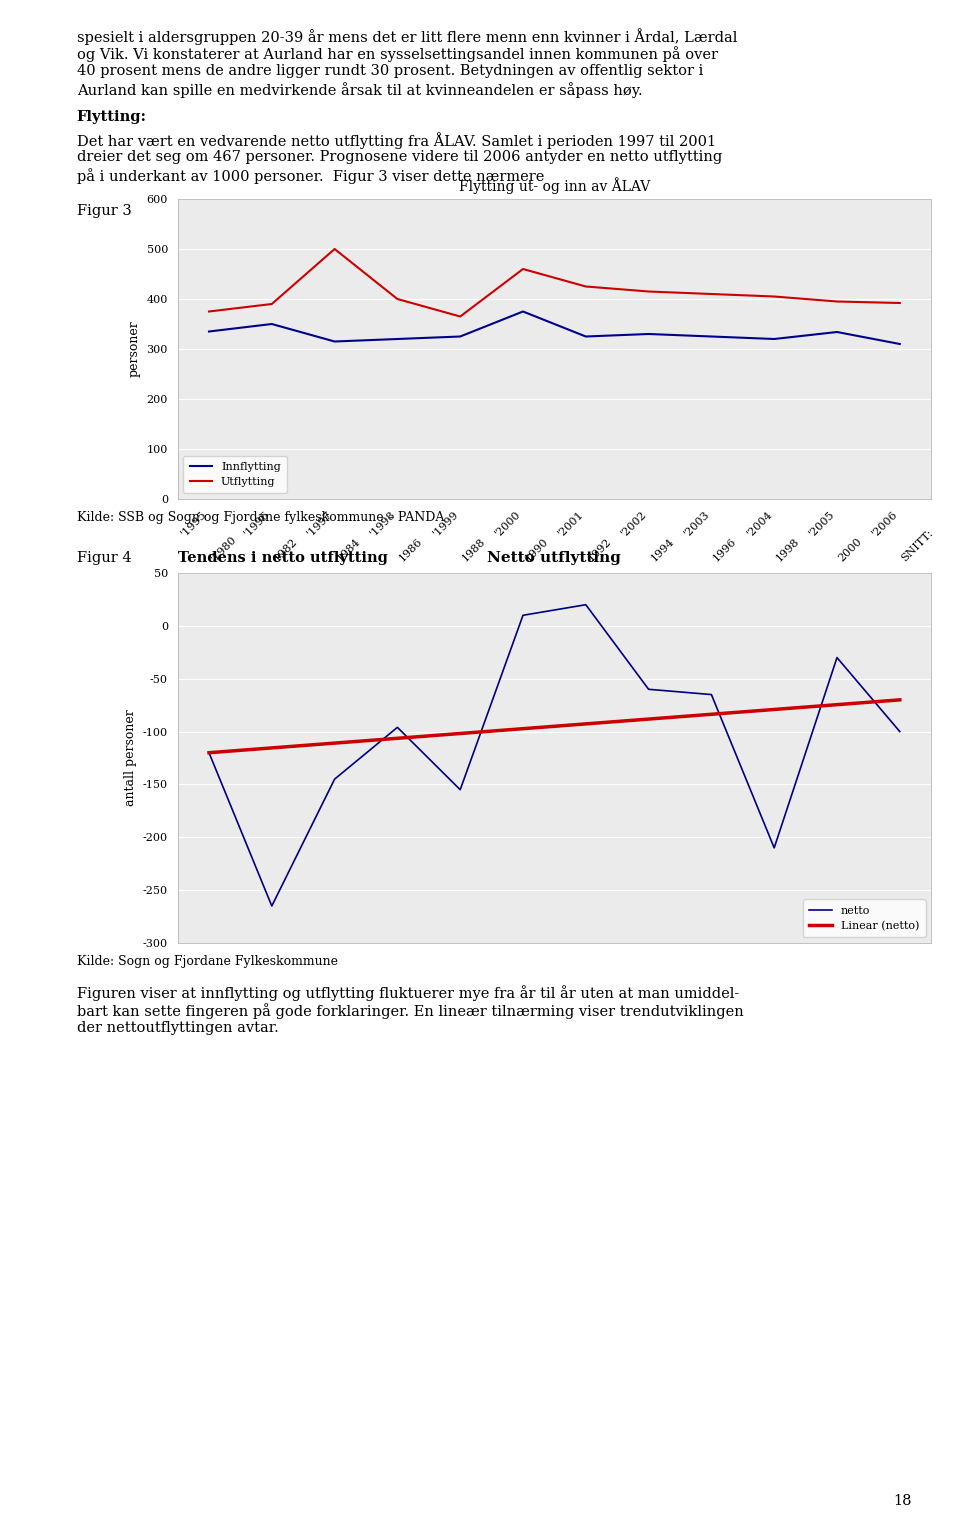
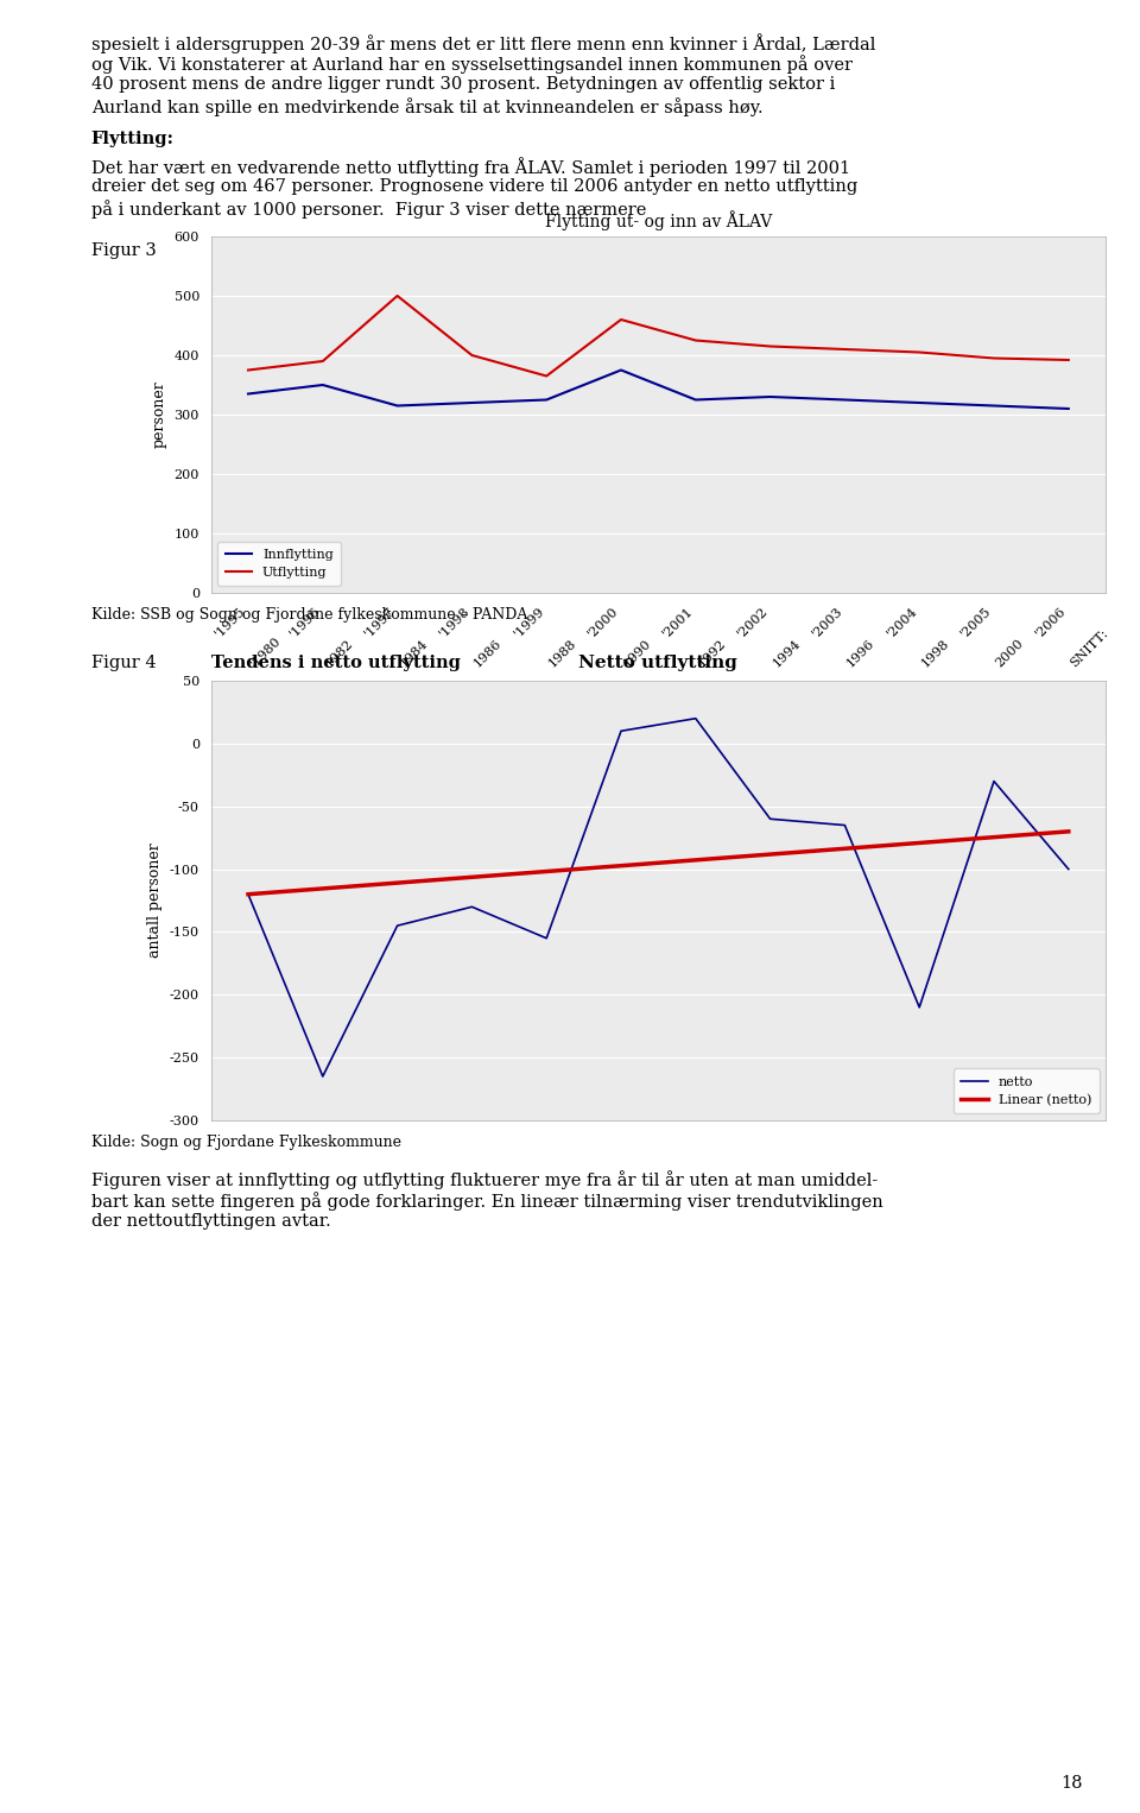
Innflytting/'2005: 334 -> 315
netto/1986: -96 -> -130
